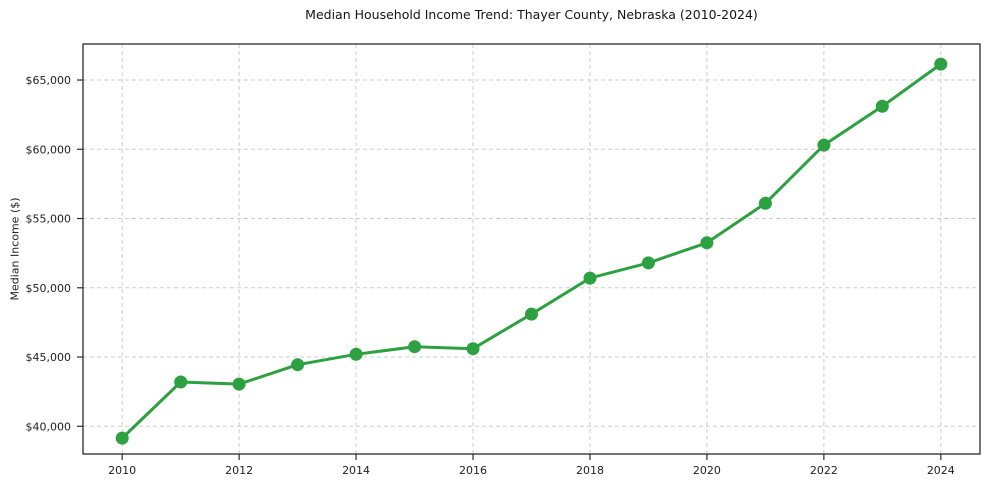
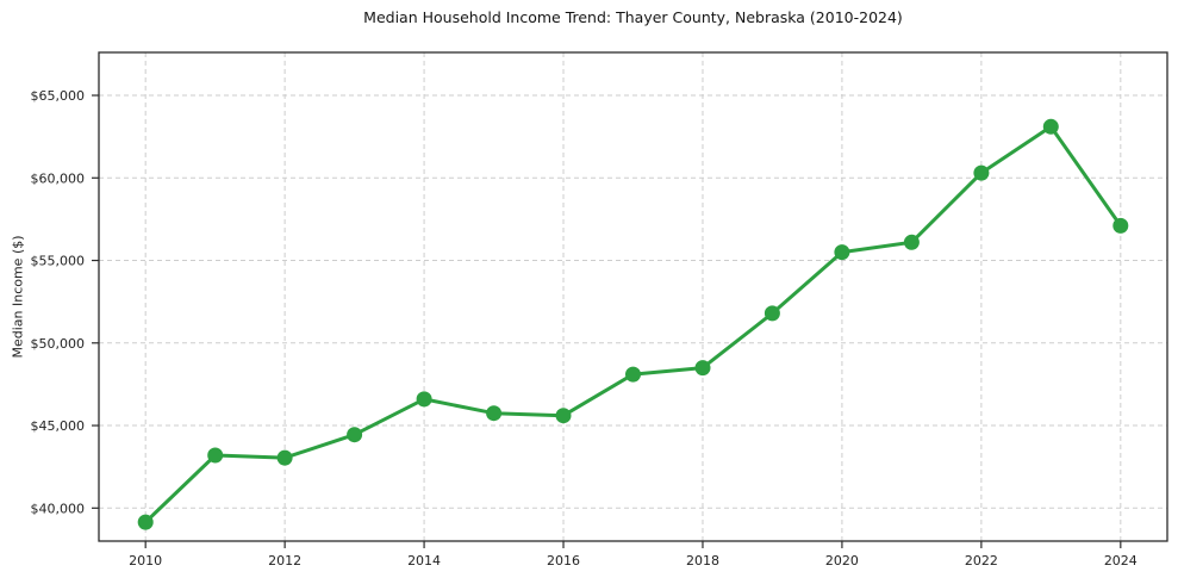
2014: $45200 -> $46600
2018: $50700 -> $48500
2020: $53200 -> $55500
2024: $66200 -> $57100
